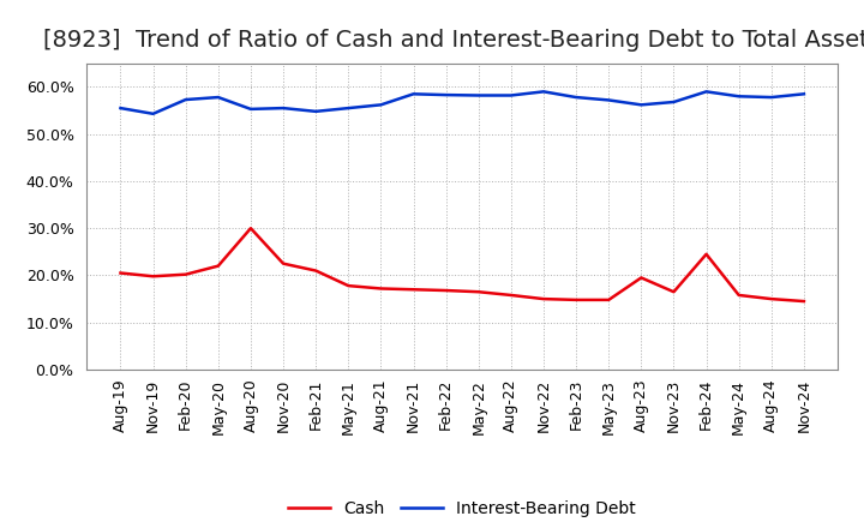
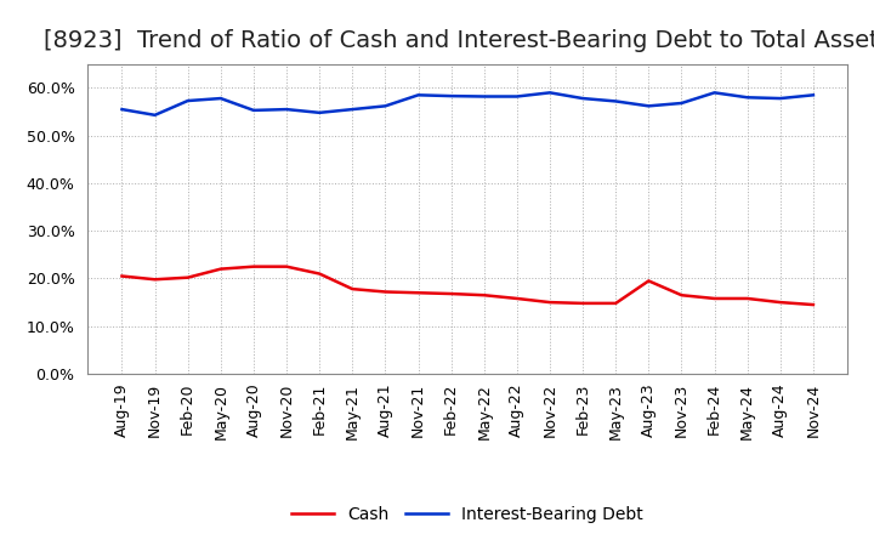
Cash/Aug-20: 30.0% -> 22.5%
Cash/Feb-24: 24.5% -> 15.8%
